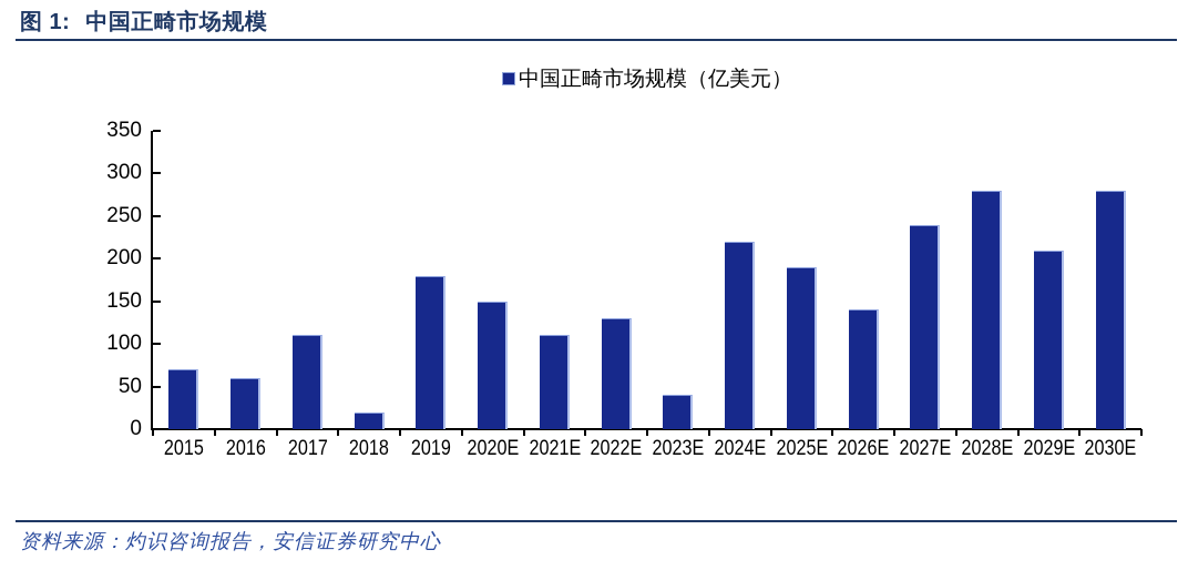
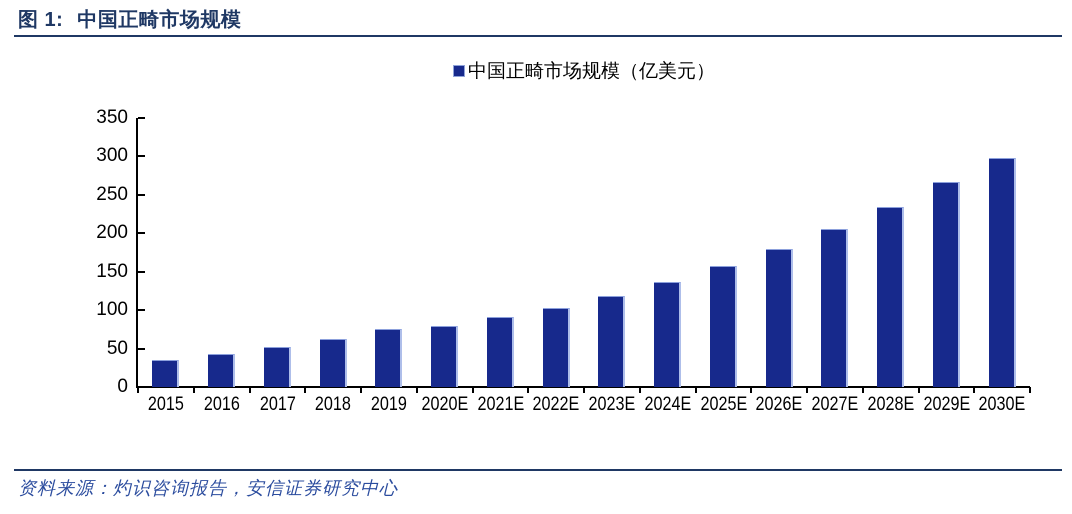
2015: 70 -> 40
2016: 60 -> 40
2017: 110 -> 50
2018: 20 -> 60
2019: 180 -> 80
2020E: 150 -> 80
2021E: 110 -> 90
2022E: 130 -> 100
2023E: 40 -> 120
2024E: 220 -> 140
2025E: 190 -> 160
2026E: 140 -> 180
2027E: 240 -> 210
2028E: 280 -> 230
2029E: 210 -> 270
2030E: 280 -> 300
